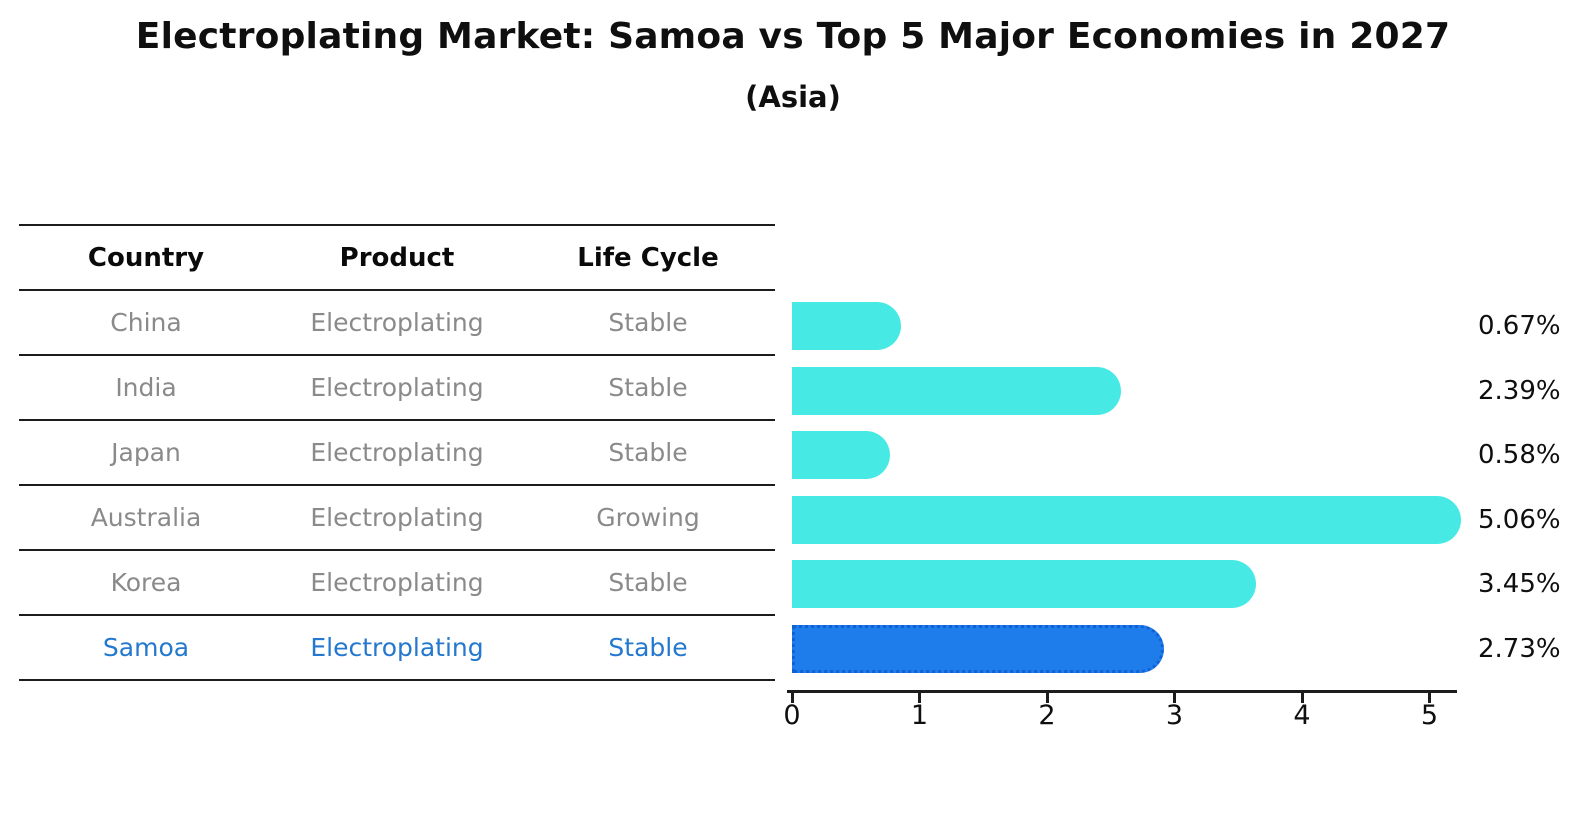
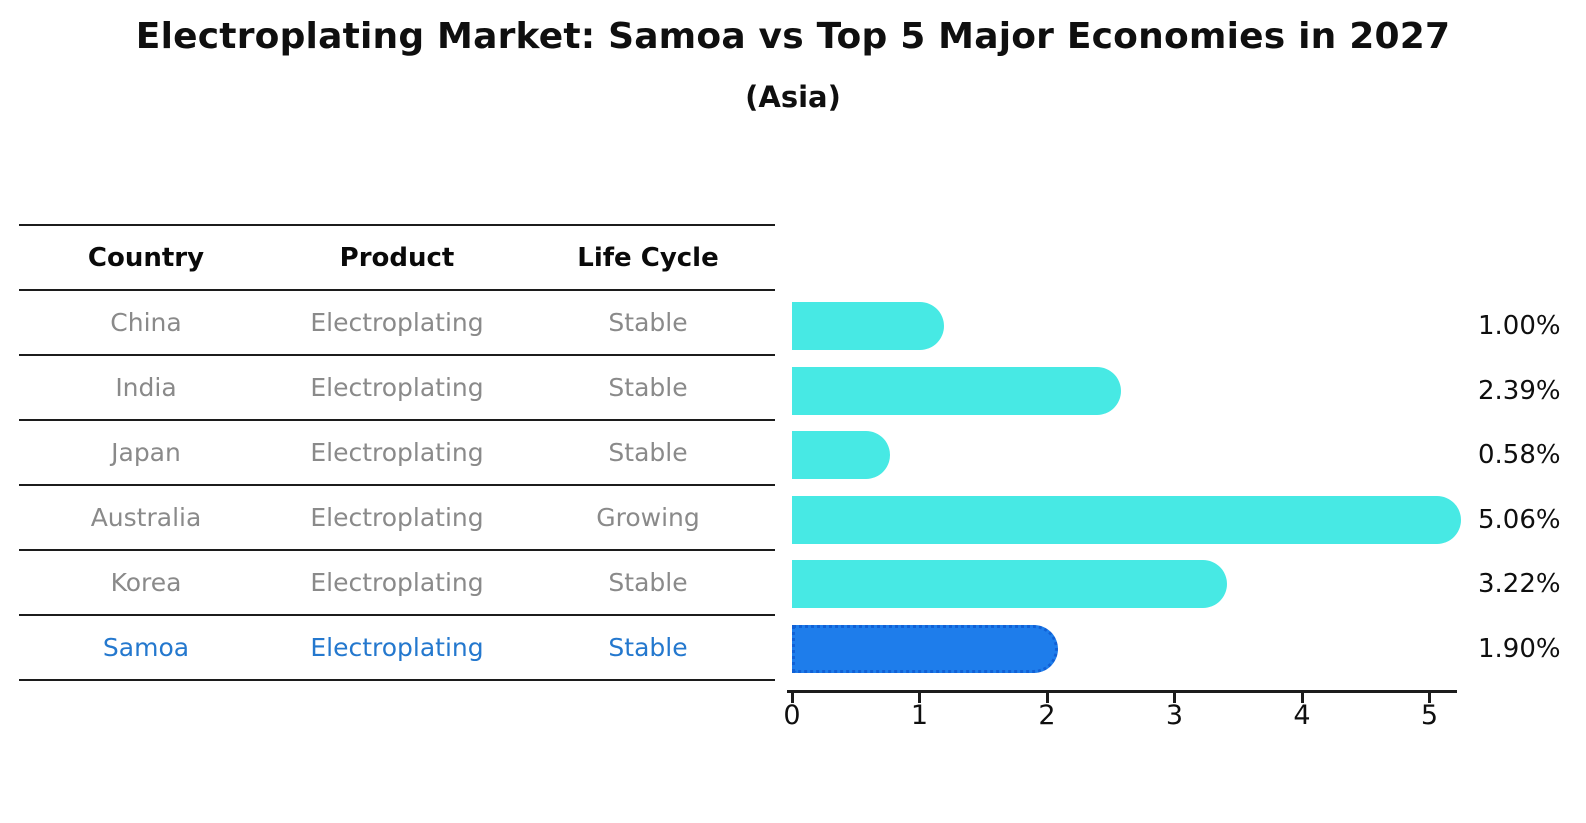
China: 0.67% -> 1.00%
Korea: 3.45% -> 3.22%
Samoa: 2.73% -> 1.90%
